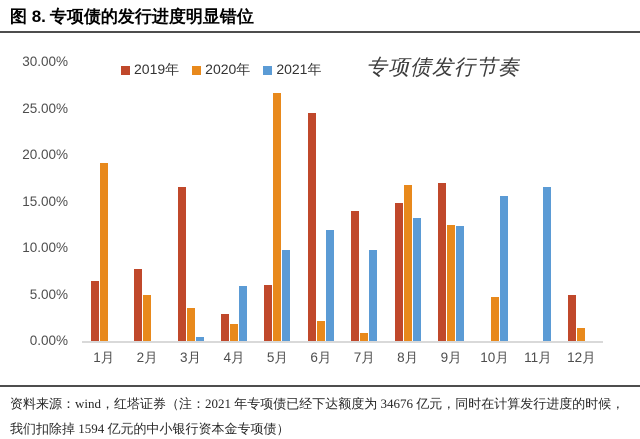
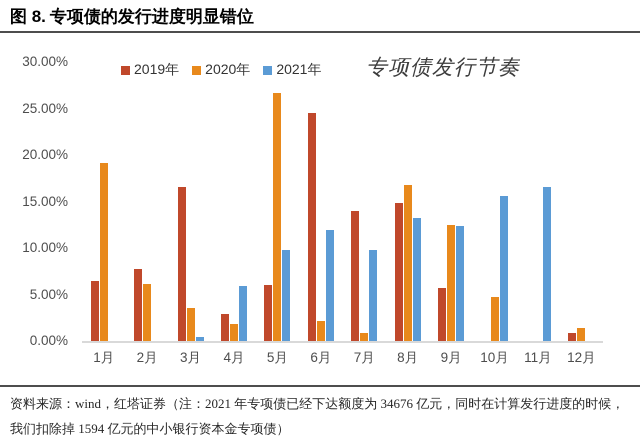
2020年/2月: 5% -> 6%
2019年/9月: 17% -> 6%
2019年/12月: 5% -> 1%
